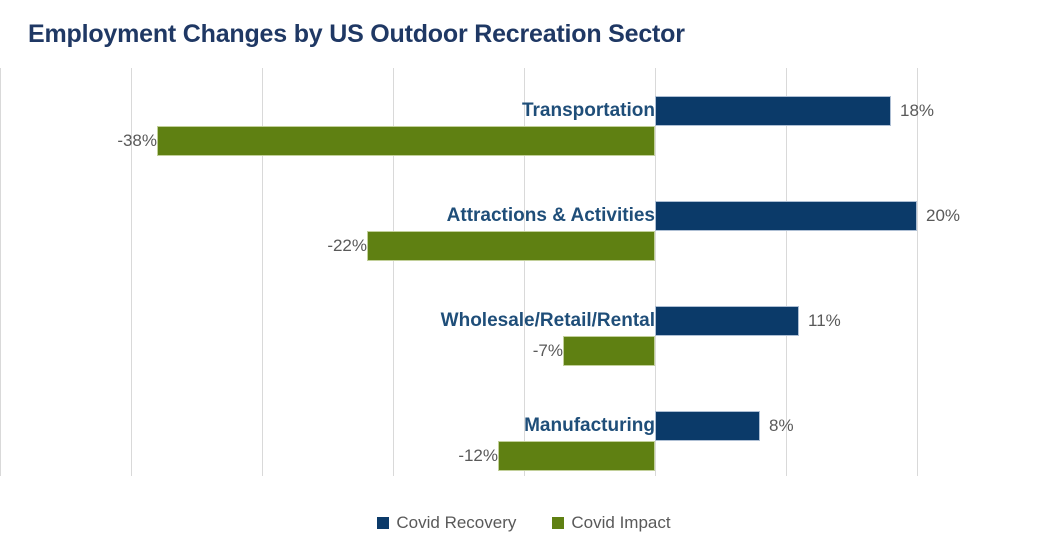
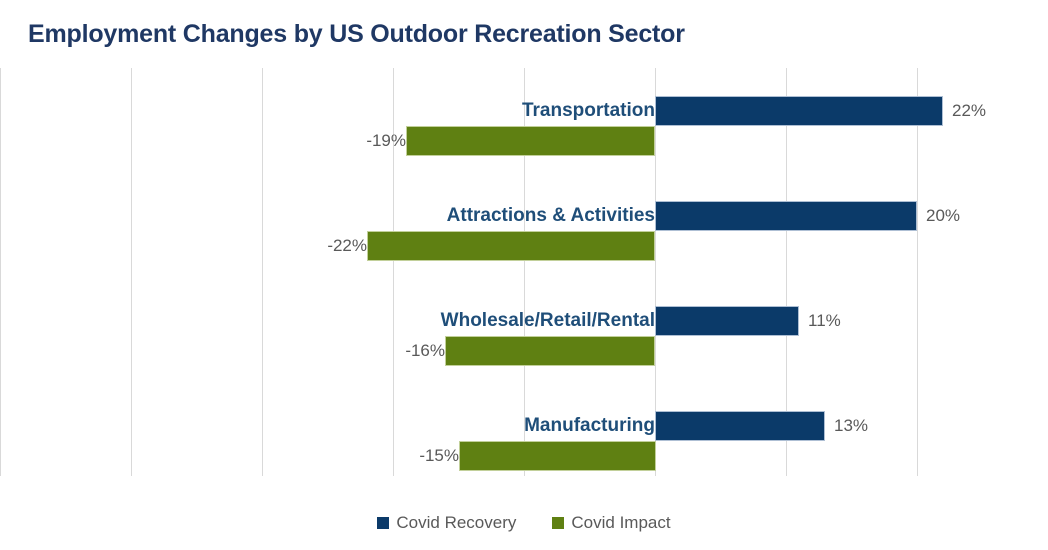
Covid Recovery/Transportation: 18% -> 22%
Covid Impact/Transportation: -38% -> -19%
Covid Impact/Wholesale/Retail/Rental: -7% -> -16%
Covid Recovery/Manufacturing: 8% -> 13%
Covid Impact/Manufacturing: -12% -> -15%
